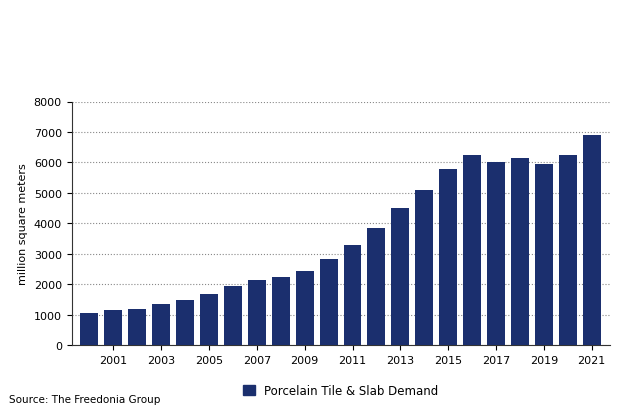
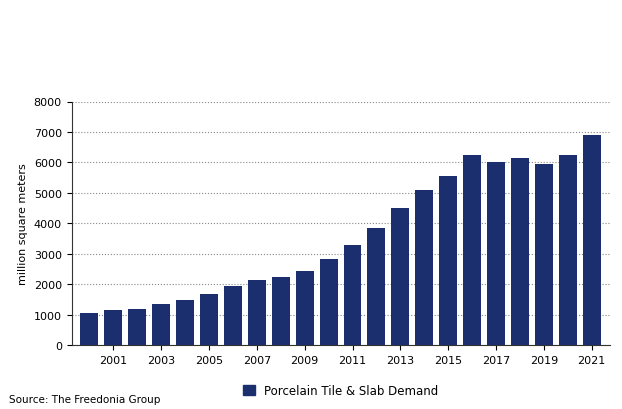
2015: 5800 -> 5550
